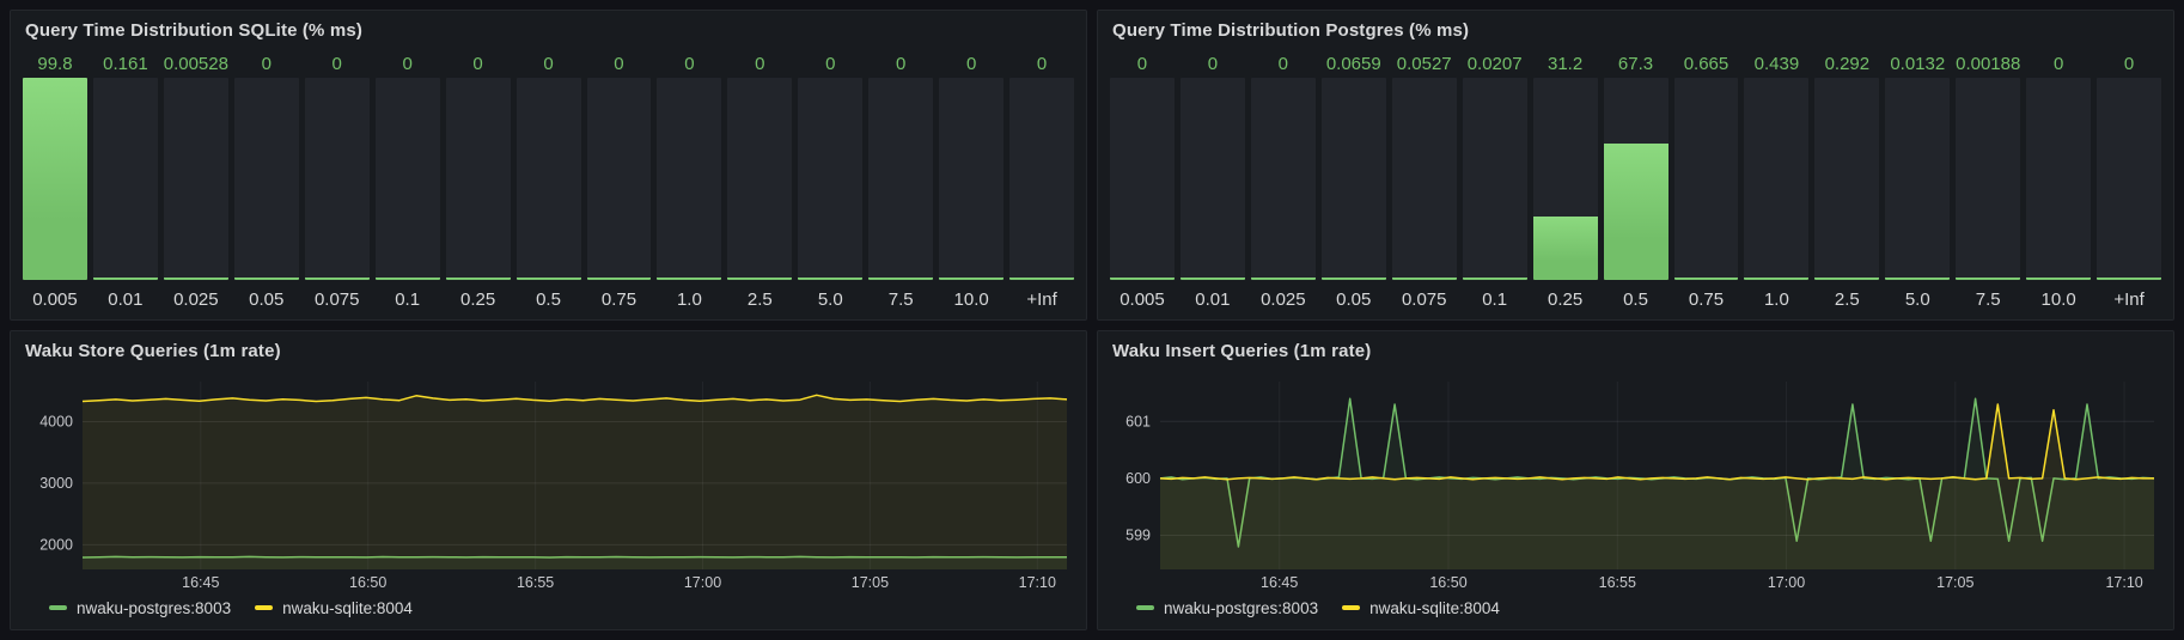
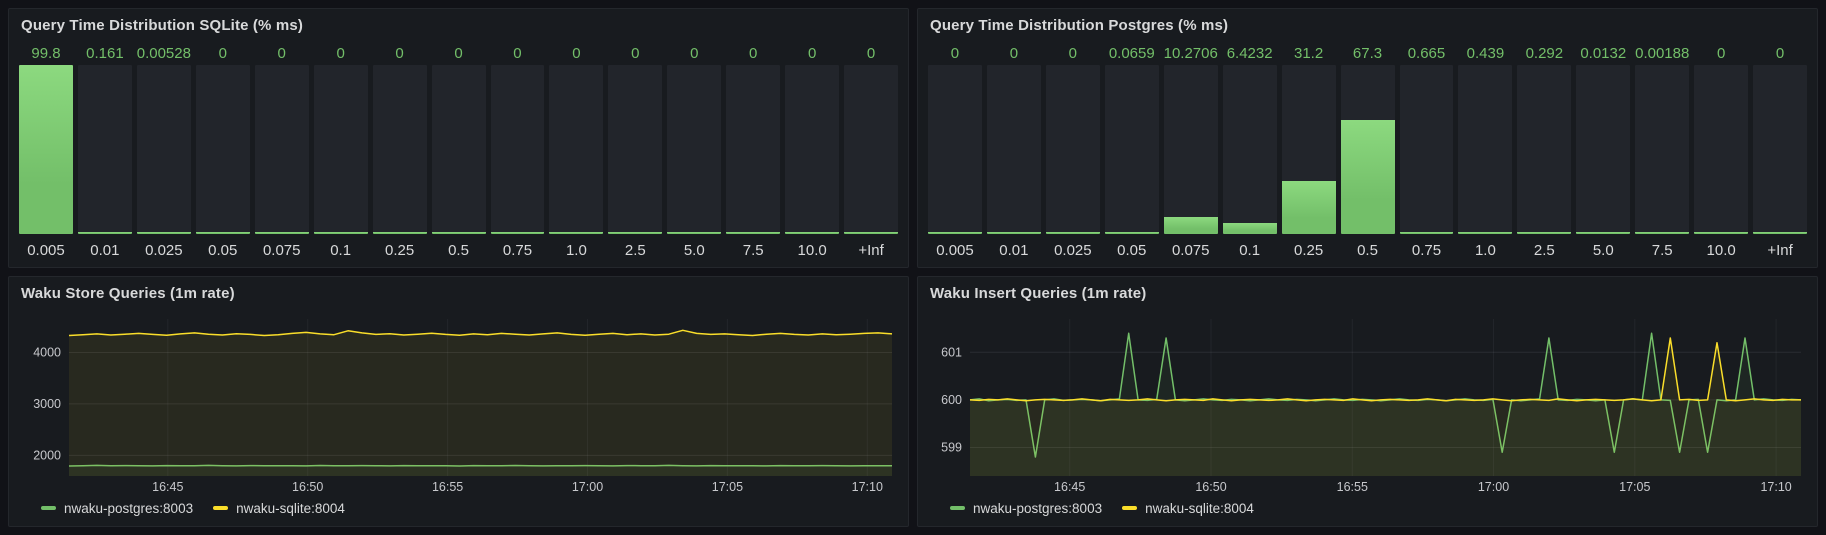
Query Time Distribution Postgres (% ms)/0.075: 0.0527 -> 10.2706
Query Time Distribution Postgres (% ms)/0.1: 0.0207 -> 6.4232
